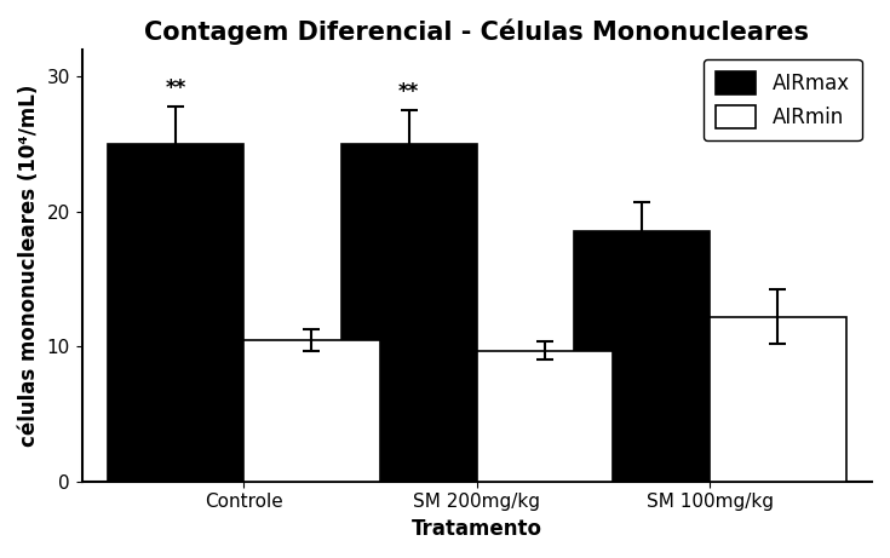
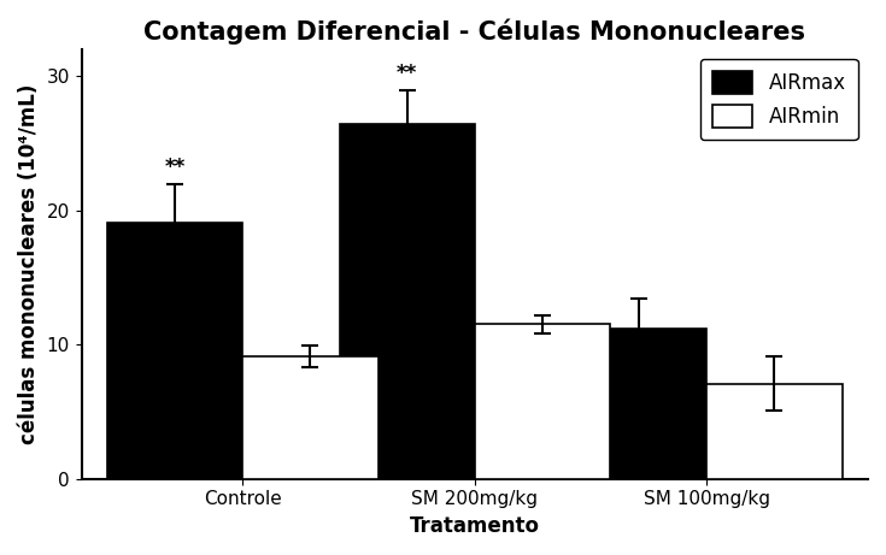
AIRmax/Controle: 25.0 -> 19.1
AIRmin/Controle: 10.5 -> 9.1
AIRmax/SM 200mg/kg: 25.0 -> 26.4
AIRmin/SM 200mg/kg: 9.7 -> 11.5
AIRmax/SM 100mg/kg: 18.5 -> 11.2
AIRmin/SM 100mg/kg: 12.2 -> 7.1
